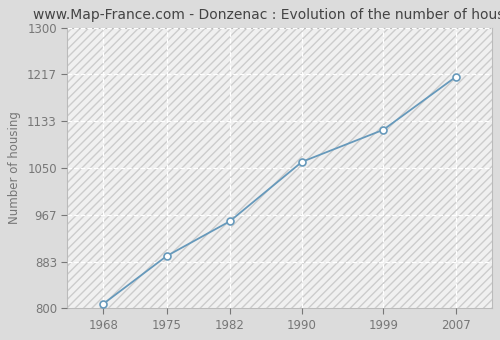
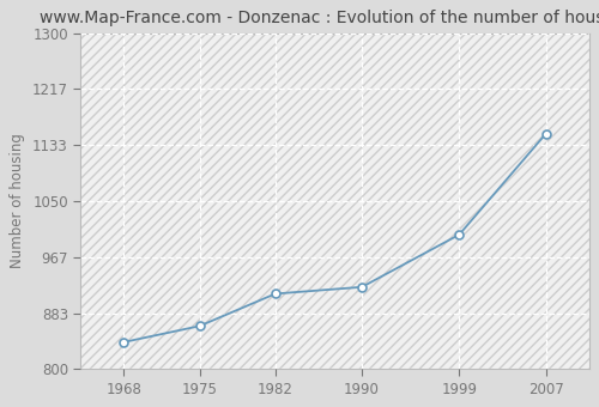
1968: 808 -> 840
1975: 893 -> 864
1982: 955 -> 912
1990: 1061 -> 922
1999: 1118 -> 1000
2007: 1212 -> 1150
